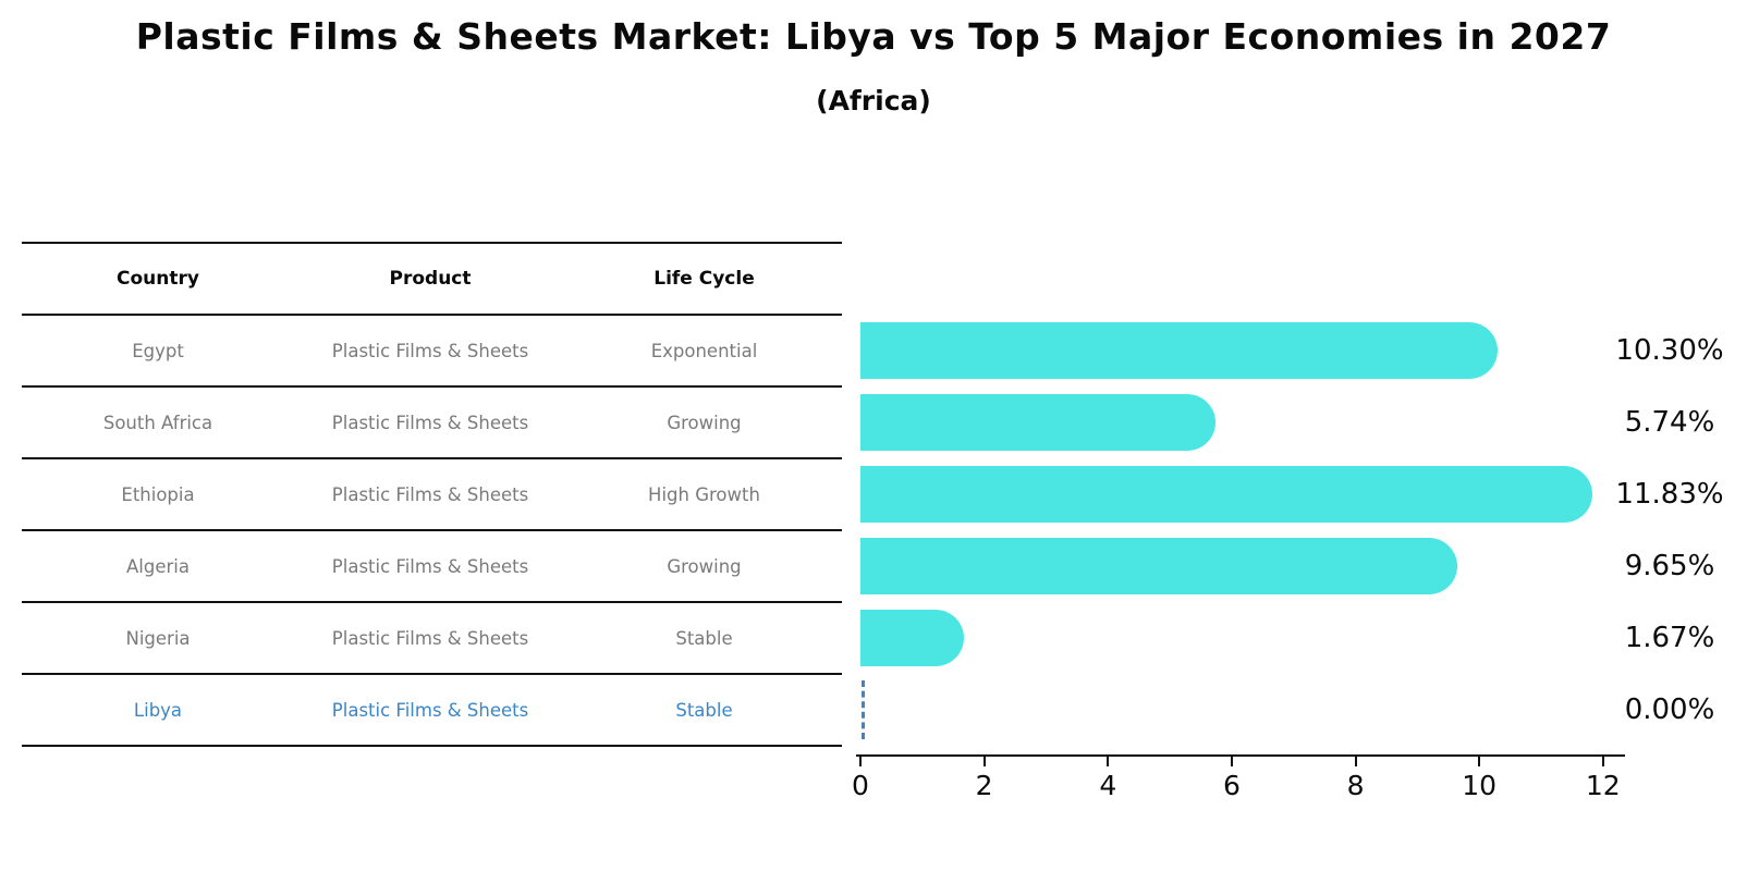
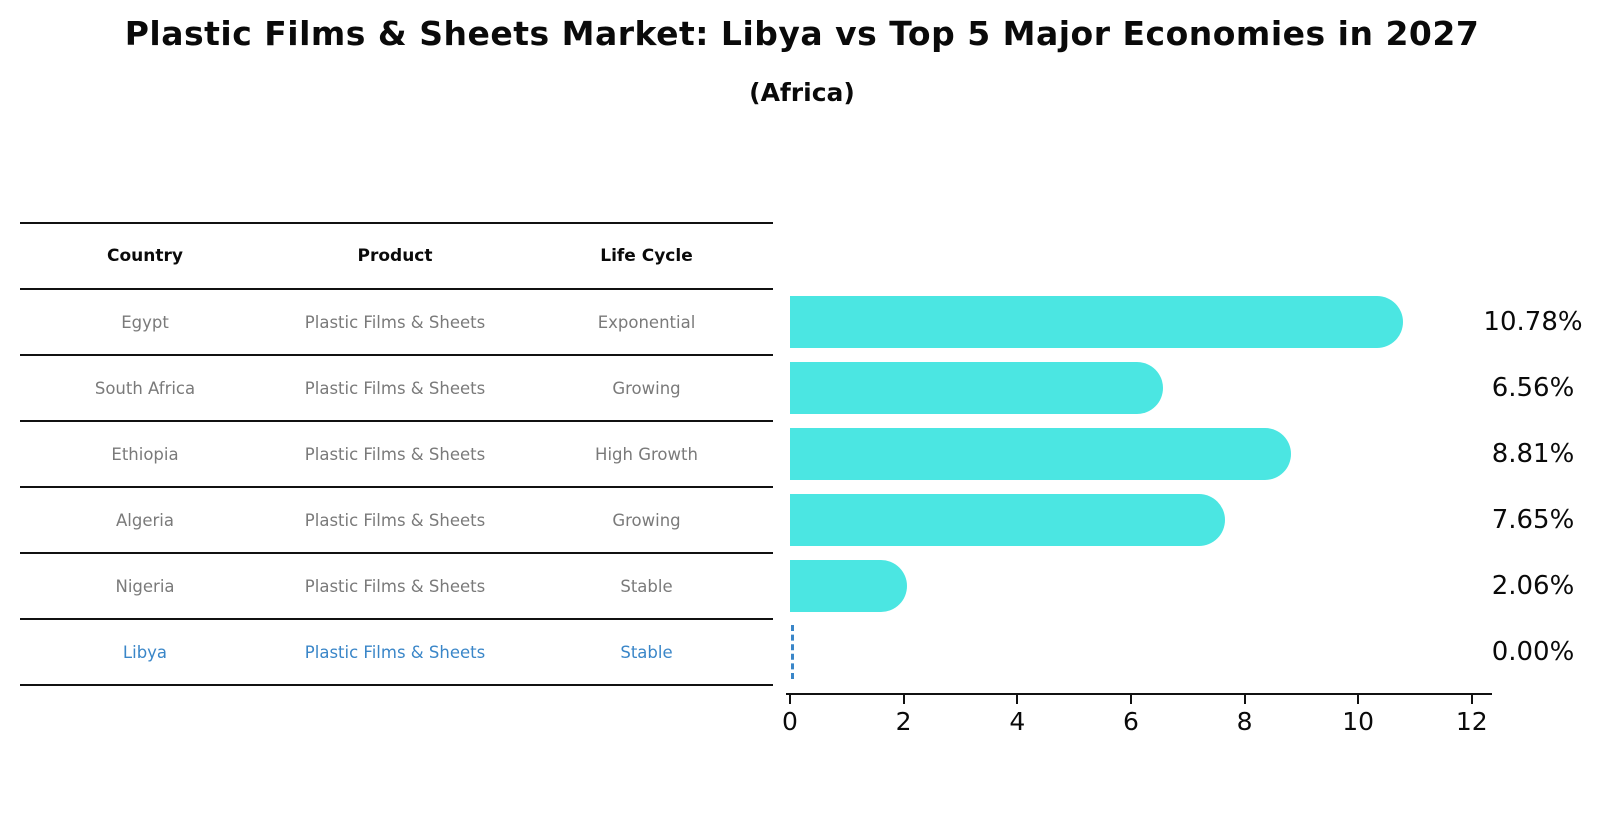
Egypt: 10.30% -> 10.78%
South Africa: 5.74% -> 6.56%
Ethiopia: 11.83% -> 8.81%
Algeria: 9.65% -> 7.65%
Nigeria: 1.67% -> 2.06%
